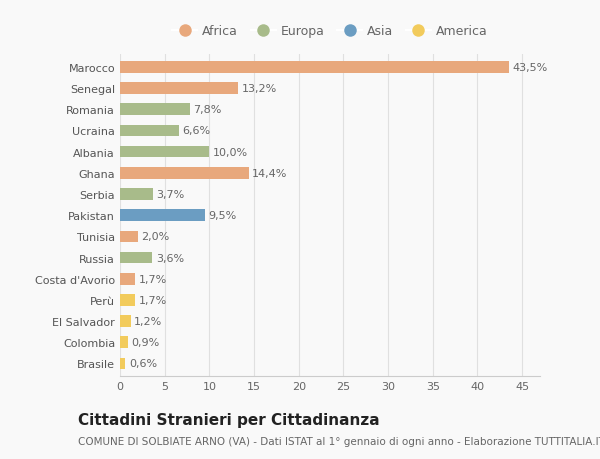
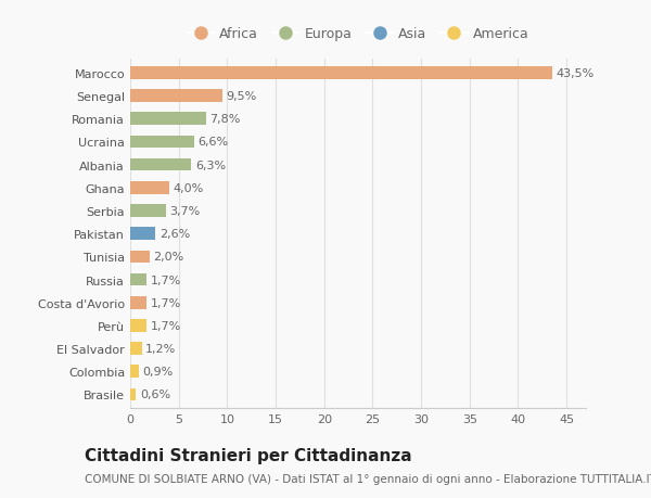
Senegal: 13,2% -> 9,5%
Albania: 10,0% -> 6,3%
Ghana: 14,4% -> 4,0%
Pakistan: 9,5% -> 2,6%
Russia: 3,6% -> 1,7%
